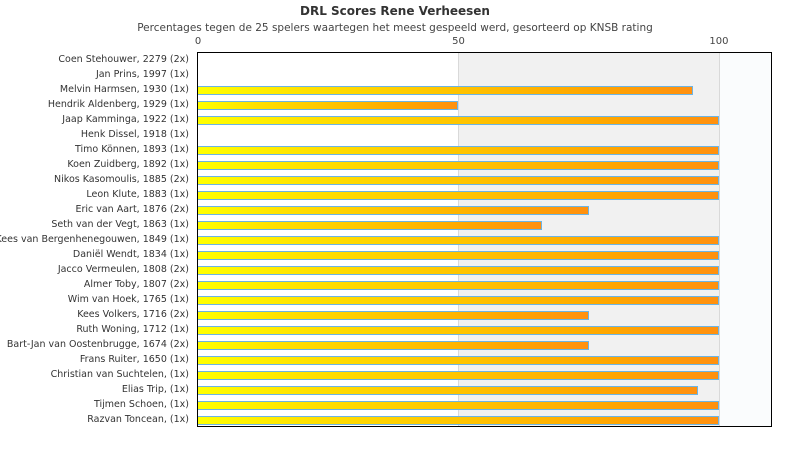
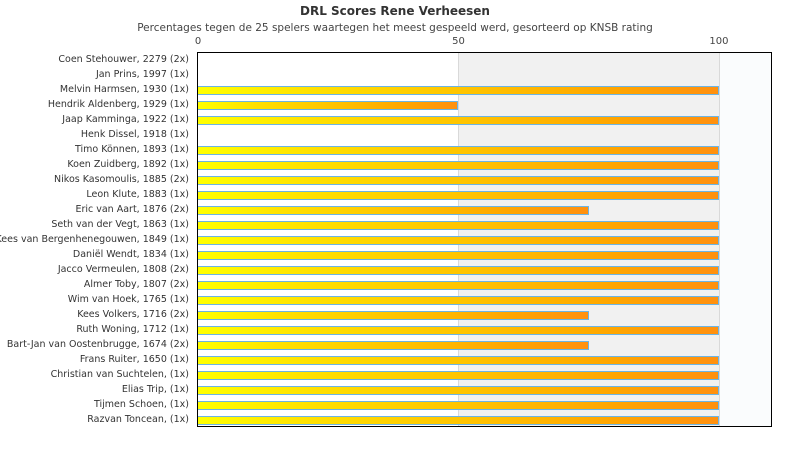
Melvin Harmsen, 1930 (1x): 95 -> 100
Seth van der Vegt, 1863 (1x): 66 -> 100
Elias Trip, (1x): 96 -> 100
